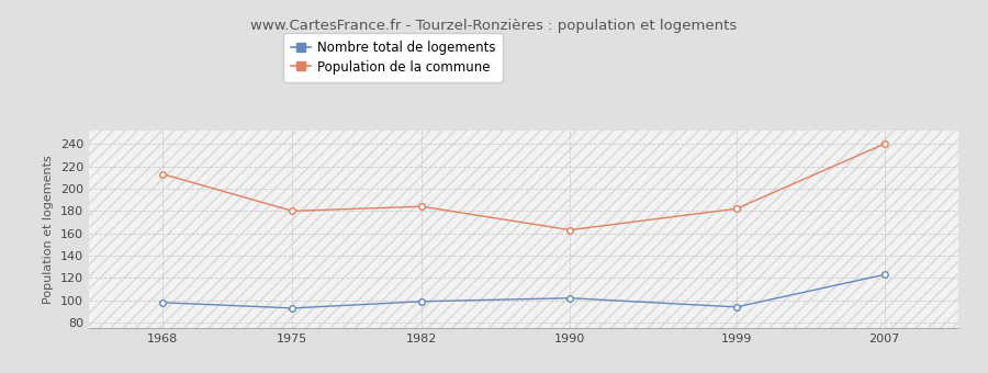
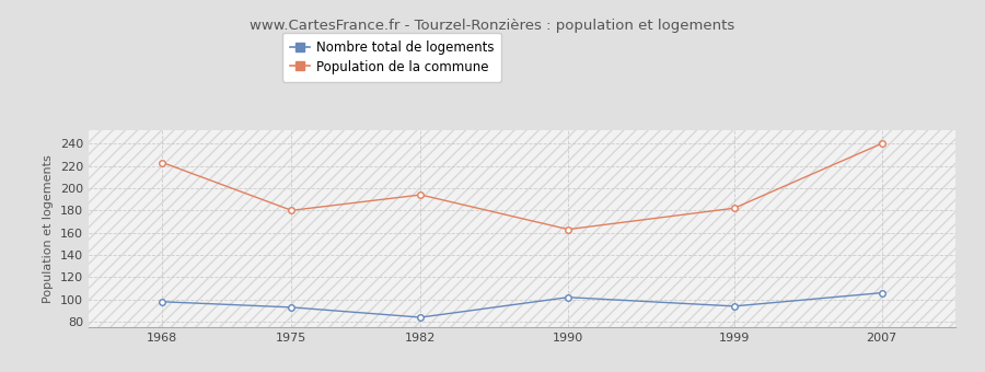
Population de la commune/1968: 213 -> 223
Nombre total de logements/1982: 99 -> 84
Population de la commune/1982: 184 -> 194
Nombre total de logements/2007: 123 -> 106
